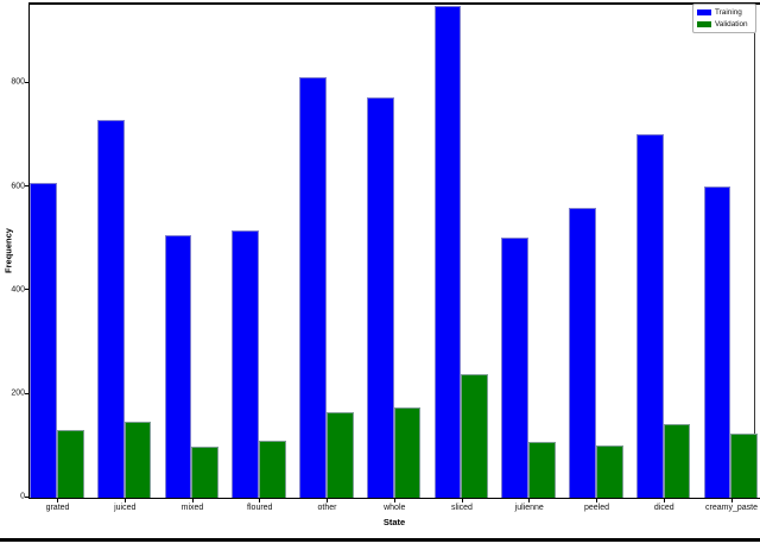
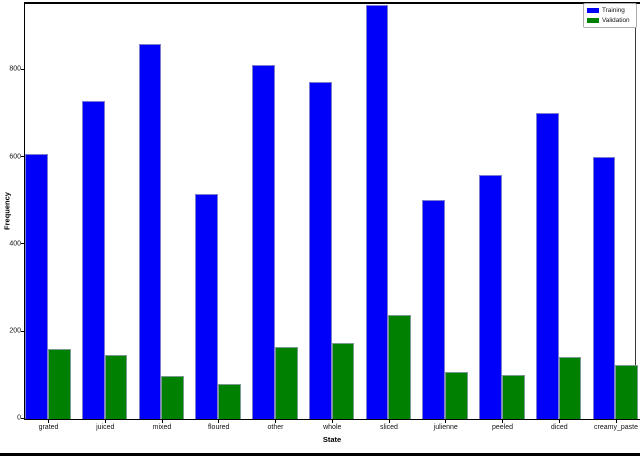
Validation/grated: 130 -> 160
Training/mixed: 510 -> 860
Validation/floured: 110 -> 80
